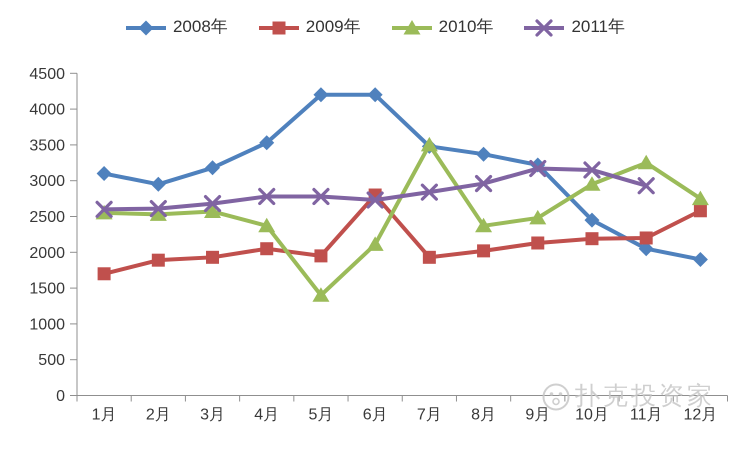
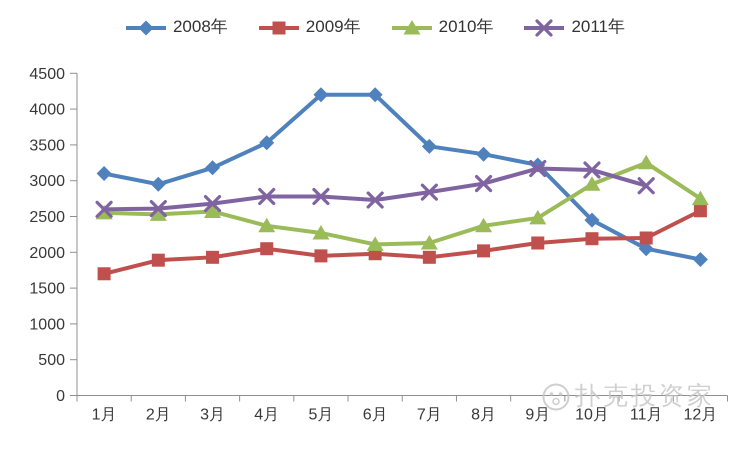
2010年/5月: 1400 -> 2300
2009年/6月: 2800 -> 2000
2010年/7月: 3500 -> 2100
